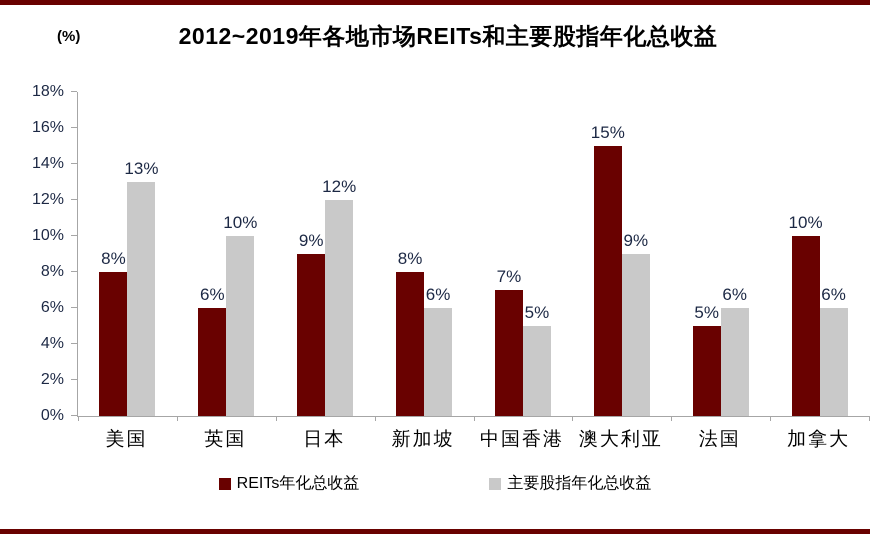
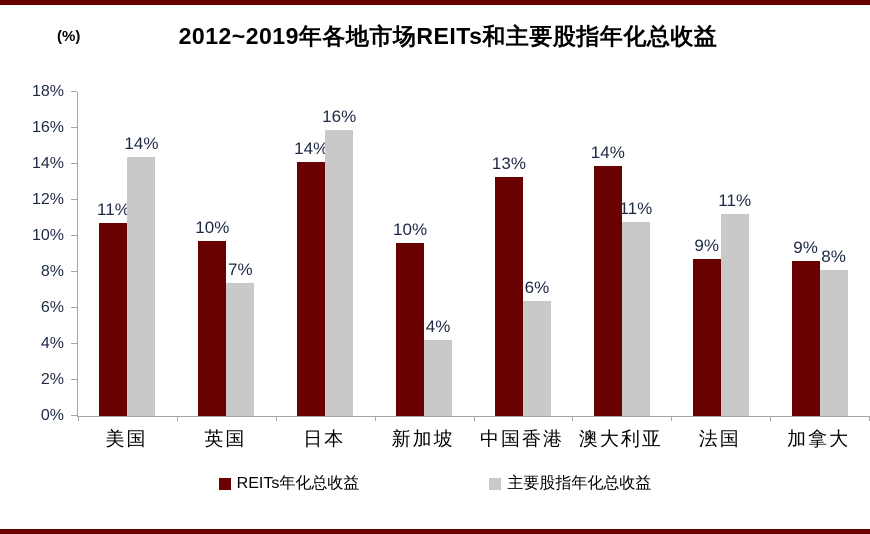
REITs年化总收益/美国: 8% -> 11%
主要股指年化总收益/美国: 13% -> 14%
REITs年化总收益/英国: 6% -> 10%
主要股指年化总收益/英国: 10% -> 7%
REITs年化总收益/日本: 9% -> 14%
主要股指年化总收益/日本: 12% -> 16%
REITs年化总收益/新加坡: 8% -> 10%
主要股指年化总收益/新加坡: 6% -> 4%
REITs年化总收益/中国香港: 7% -> 13%
主要股指年化总收益/中国香港: 5% -> 6%
REITs年化总收益/澳大利亚: 15% -> 14%
主要股指年化总收益/澳大利亚: 9% -> 11%
REITs年化总收益/法国: 5% -> 9%
主要股指年化总收益/法国: 6% -> 11%
REITs年化总收益/加拿大: 10% -> 9%
主要股指年化总收益/加拿大: 6% -> 8%
